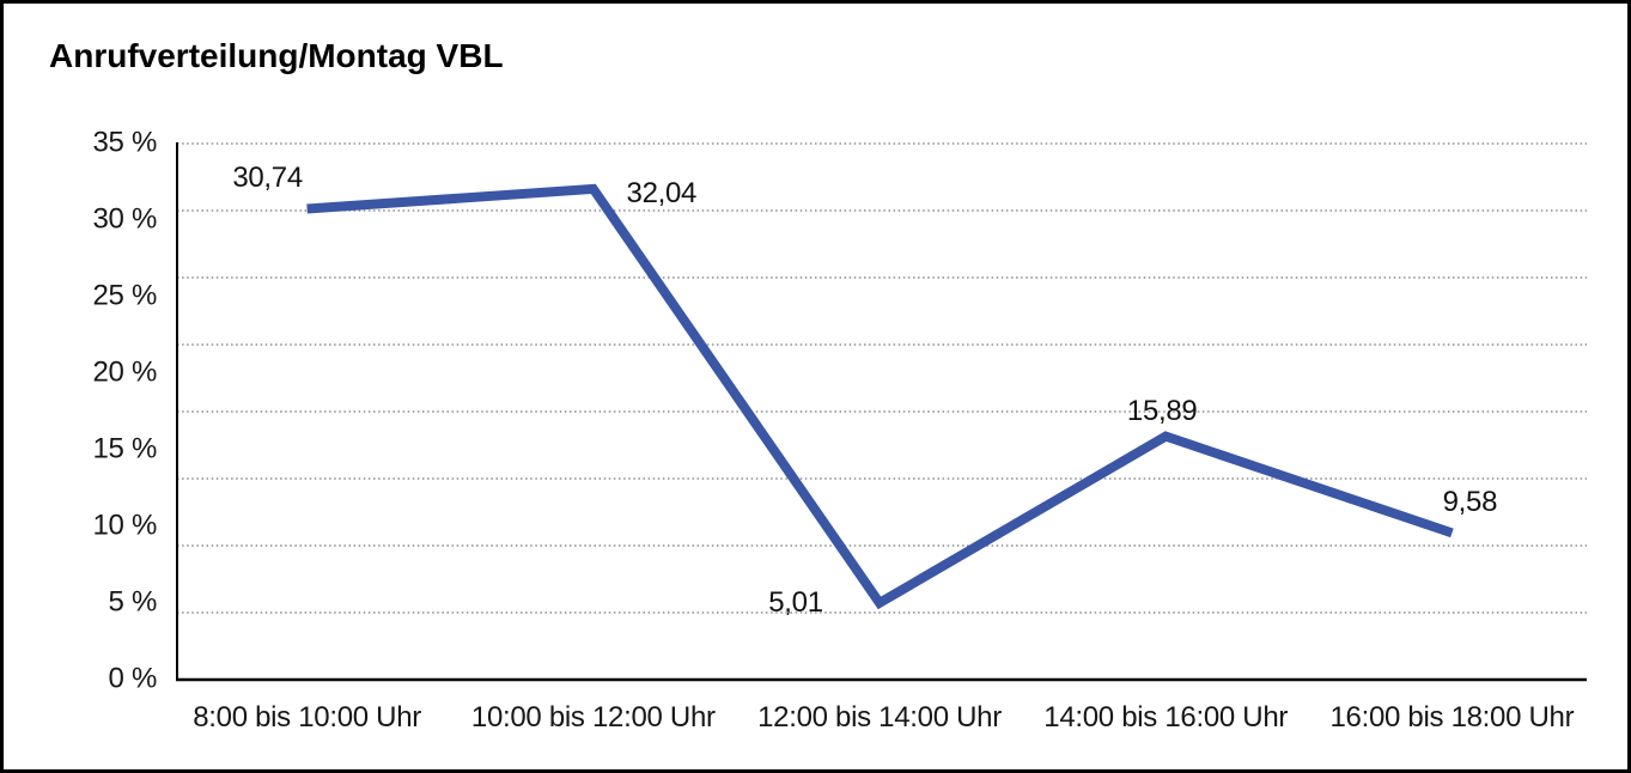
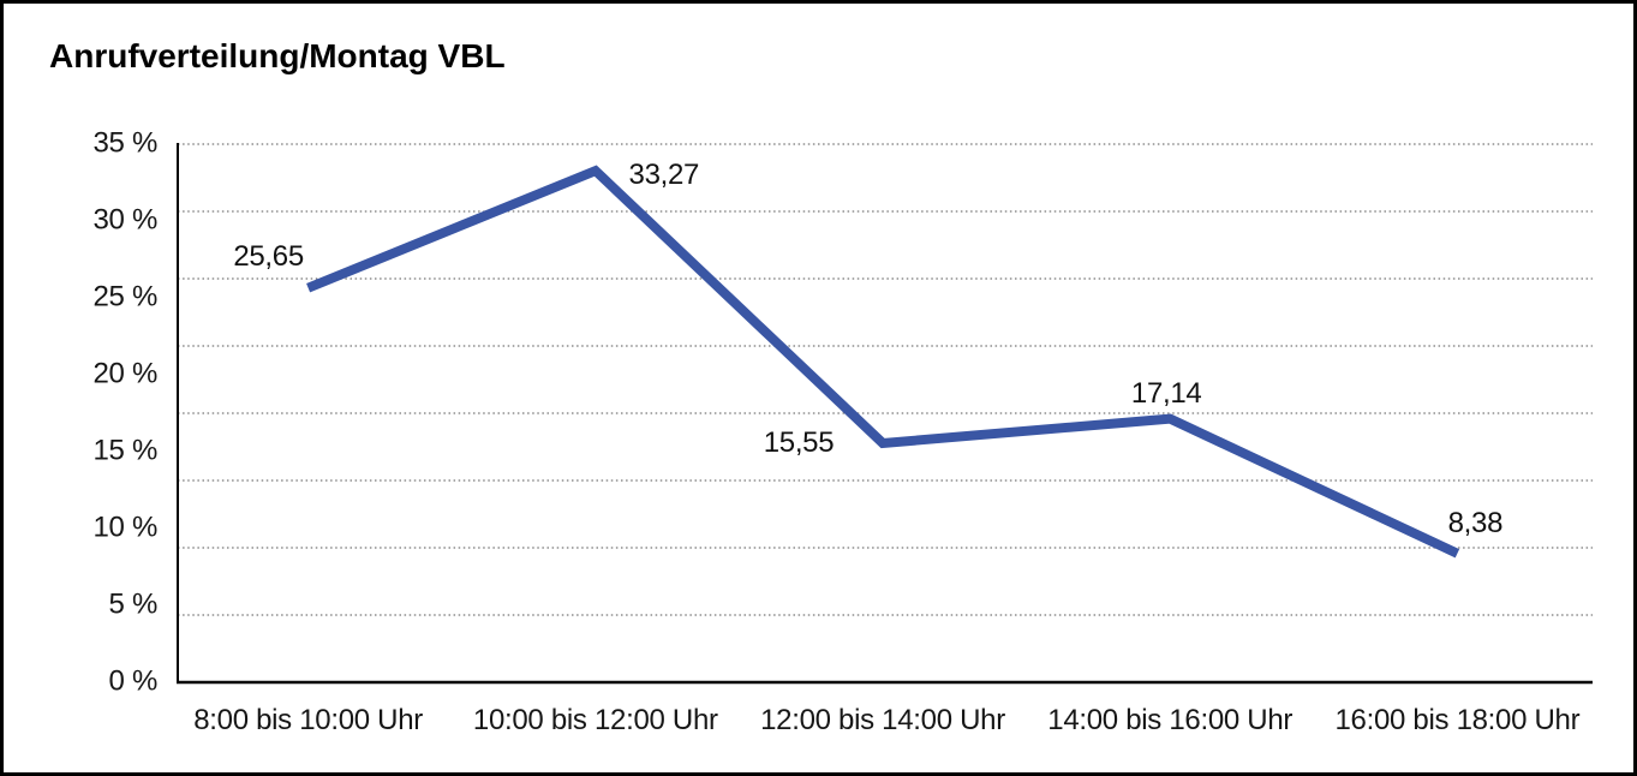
8:00 bis 10:00 Uhr: 30,74 -> 25,65
10:00 bis 12:00 Uhr: 32,04 -> 33,27
12:00 bis 14:00 Uhr: 5,01 -> 15,55
14:00 bis 16:00 Uhr: 15,89 -> 17,14
16:00 bis 18:00 Uhr: 9,58 -> 8,38
